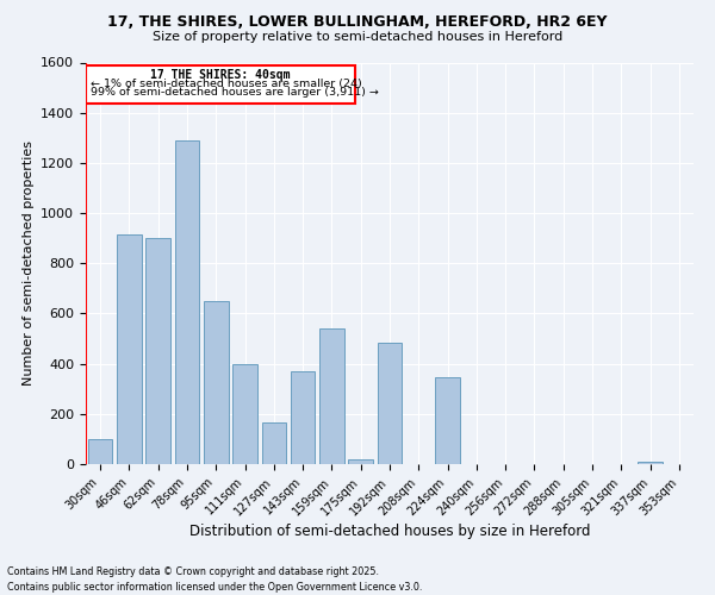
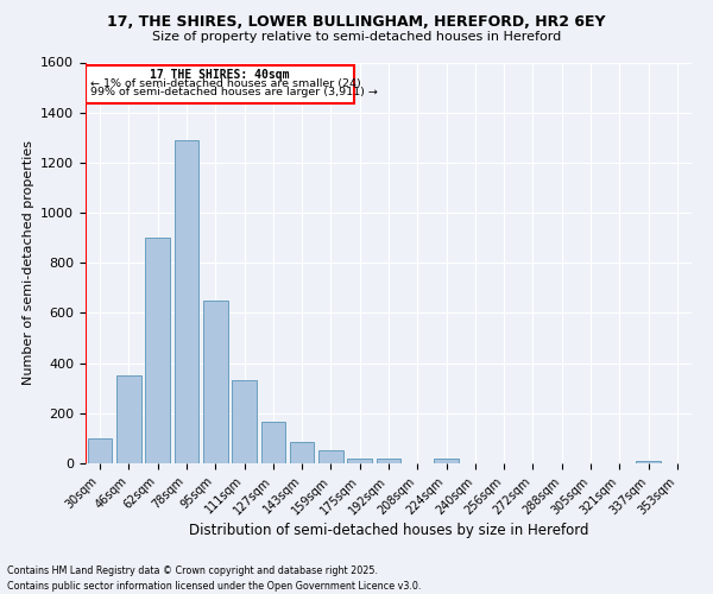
46sqm: 915 -> 350
111sqm: 400 -> 330
143sqm: 370 -> 85
159sqm: 540 -> 50
192sqm: 485 -> 20
224sqm: 345 -> 20
